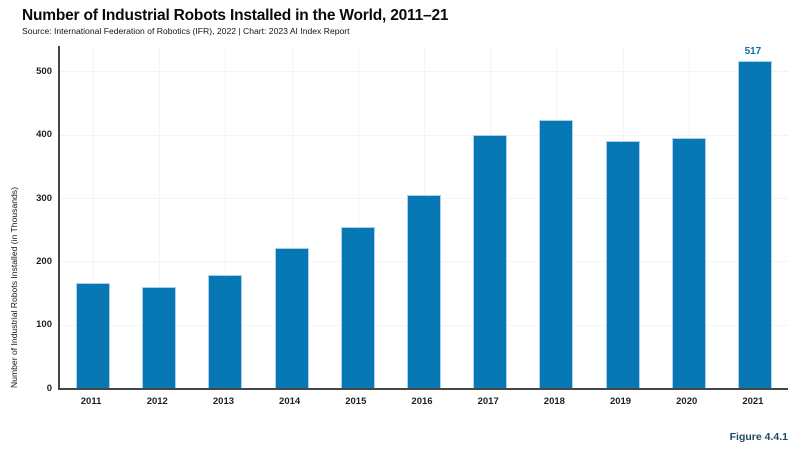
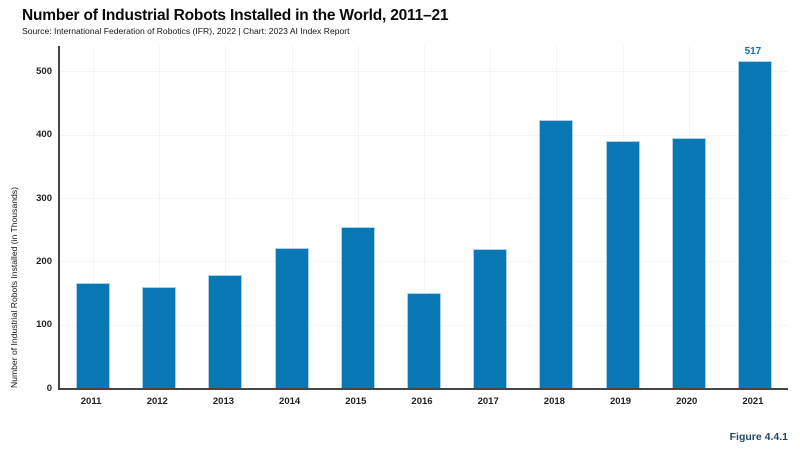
2016: 300 -> 150
2017: 400 -> 220
